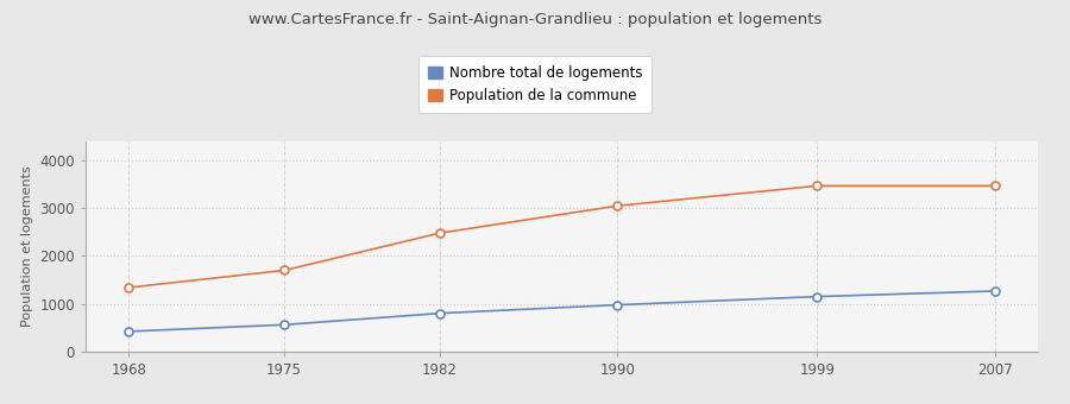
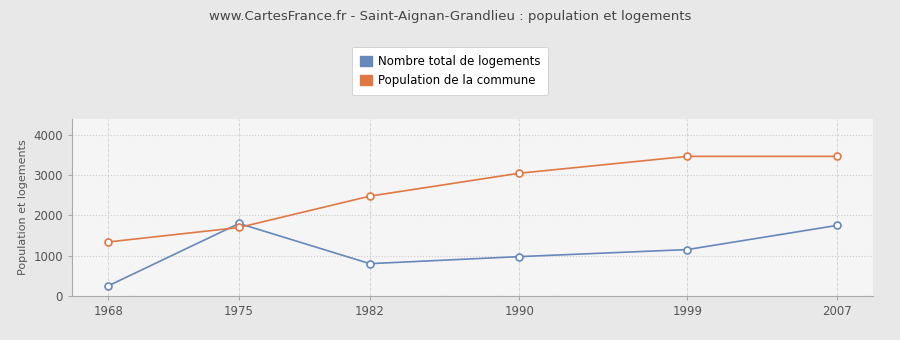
Nombre total de logements/1968: 420 -> 250
Nombre total de logements/1975: 560 -> 1800
Nombre total de logements/2007: 1260 -> 1750
